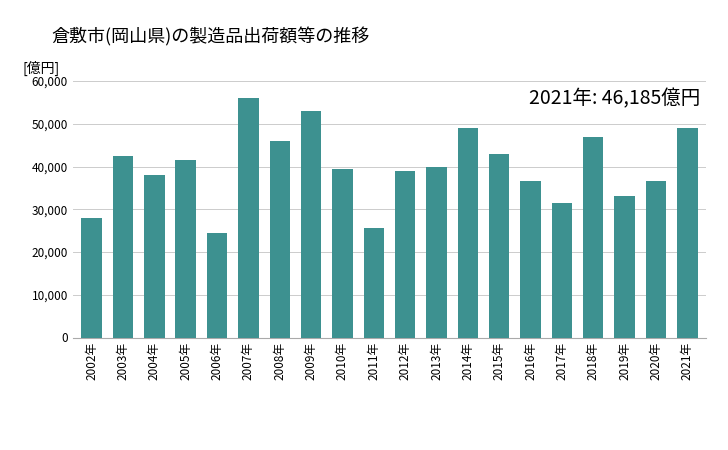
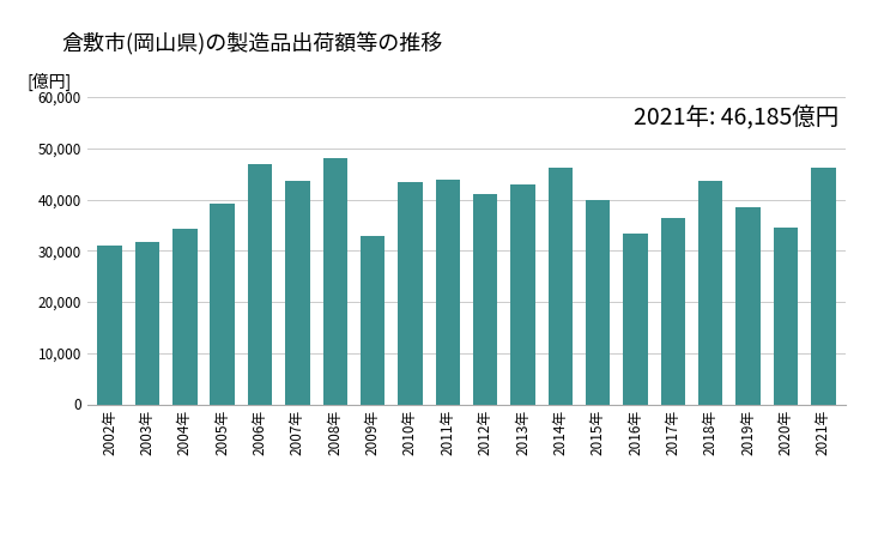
2002年: 28,000 -> 30,900
2003年: 42,500 -> 31,700
2004年: 38,000 -> 34,200
2005年: 41,500 -> 39,200
2006年: 24,500 -> 47,000
2007年: 56,000 -> 43,600
2008年: 46,000 -> 48,000
2009年: 53,000 -> 32,800
2010年: 39,500 -> 43,300
2011年: 25,500 -> 43,800
2012年: 39,000 -> 41,100
2013年: 40,000 -> 42,900
2014年: 49,000 -> 46,200
2015年: 43,000 -> 39,900
2016年: 36,500 -> 33,300
2017年: 31,500 -> 36,400
2018年: 47,000 -> 43,600
2019年: 33,000 -> 38,500
2020年: 36,500 -> 34,400
2021年: 49,000 -> 46,200
